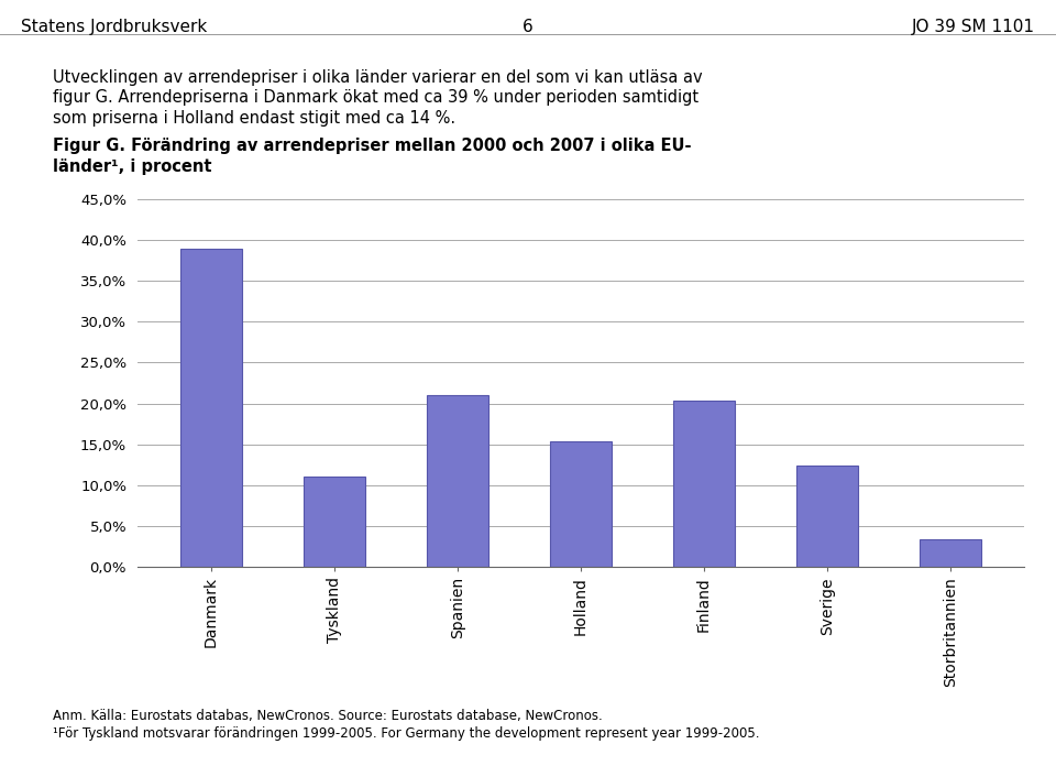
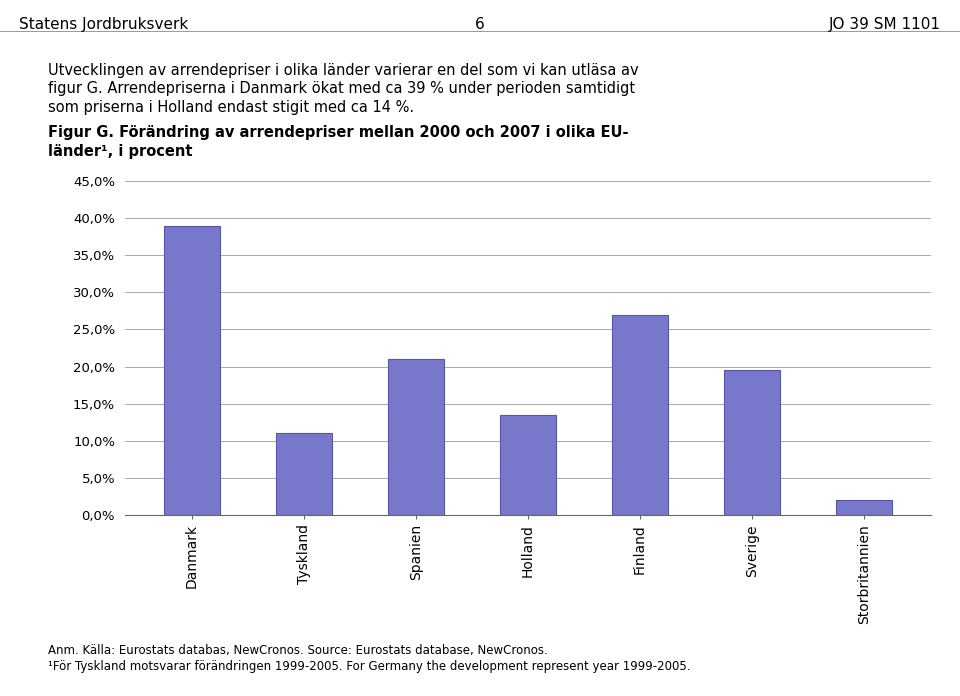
Holland: 15,4% -> 13,5%
Finland: 20,4% -> 27,0%
Sverige: 12,4% -> 19,5%
Storbritannien: 3,4% -> 2,0%
